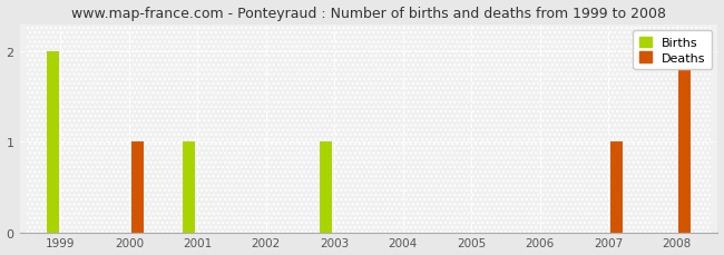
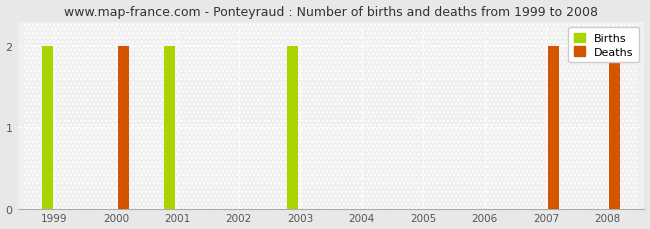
Deaths/2000: 1 -> 2
Births/2001: 1 -> 2
Births/2003: 1 -> 2
Deaths/2007: 1 -> 2
